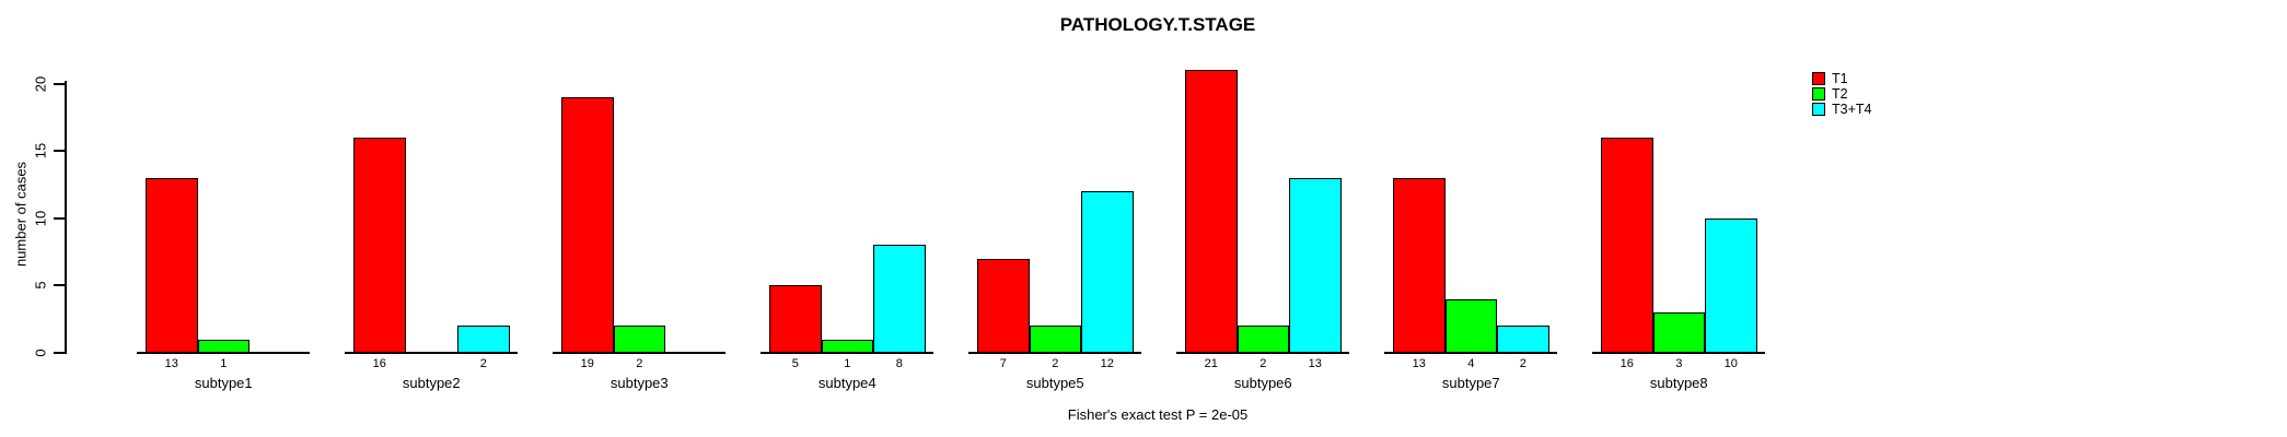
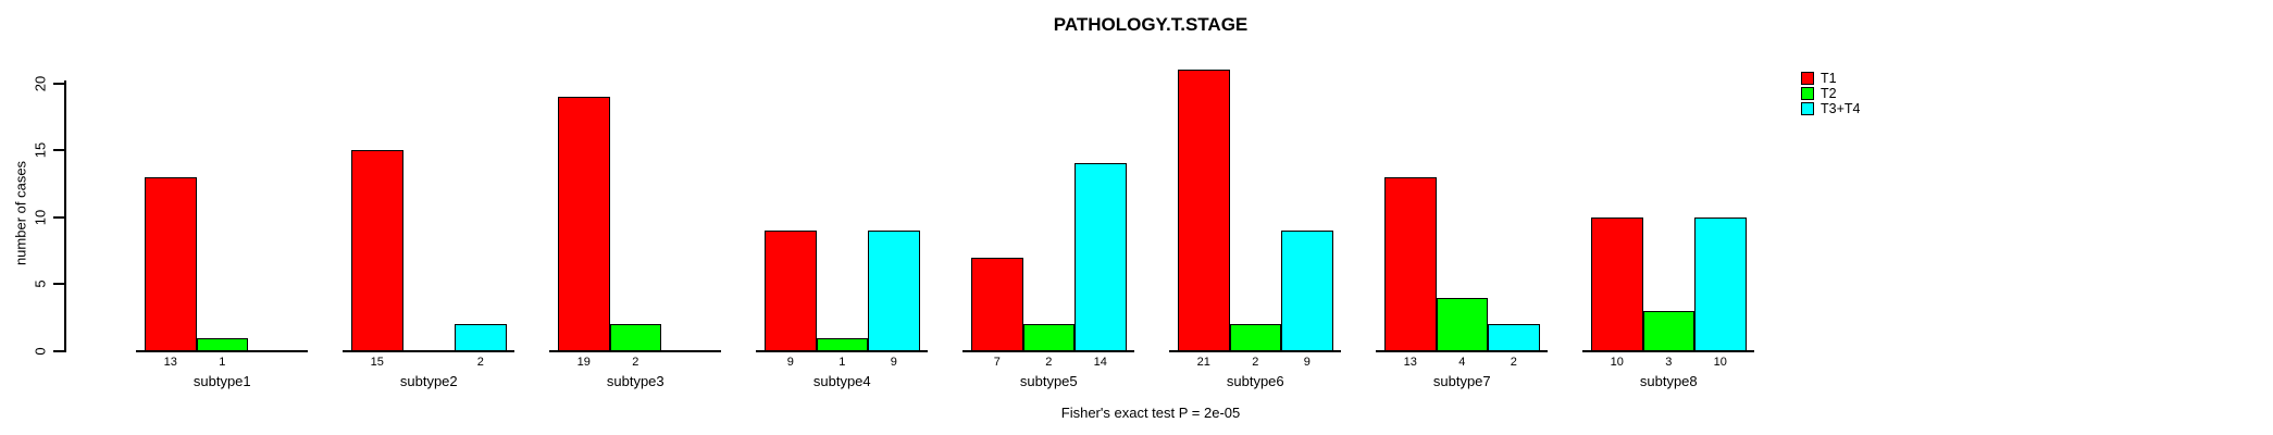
T1/subtype2: 16 -> 15
T1/subtype4: 5 -> 9
T3+T4/subtype4: 8 -> 9
T3+T4/subtype5: 12 -> 14
T3+T4/subtype6: 13 -> 9
T1/subtype8: 16 -> 10
